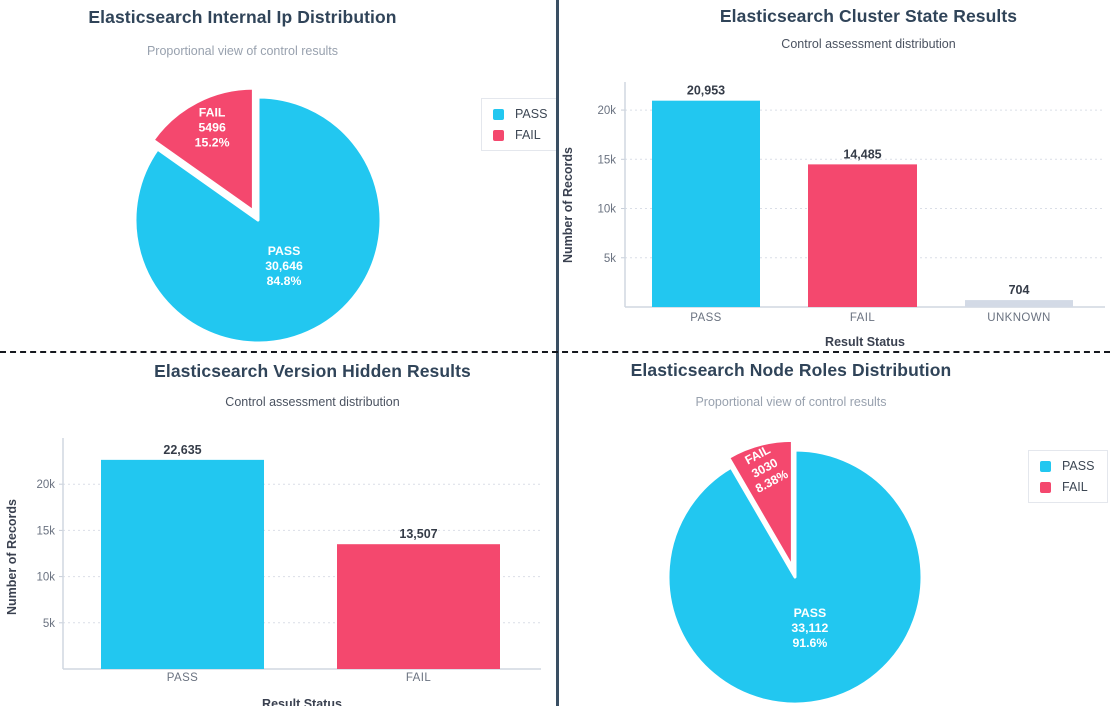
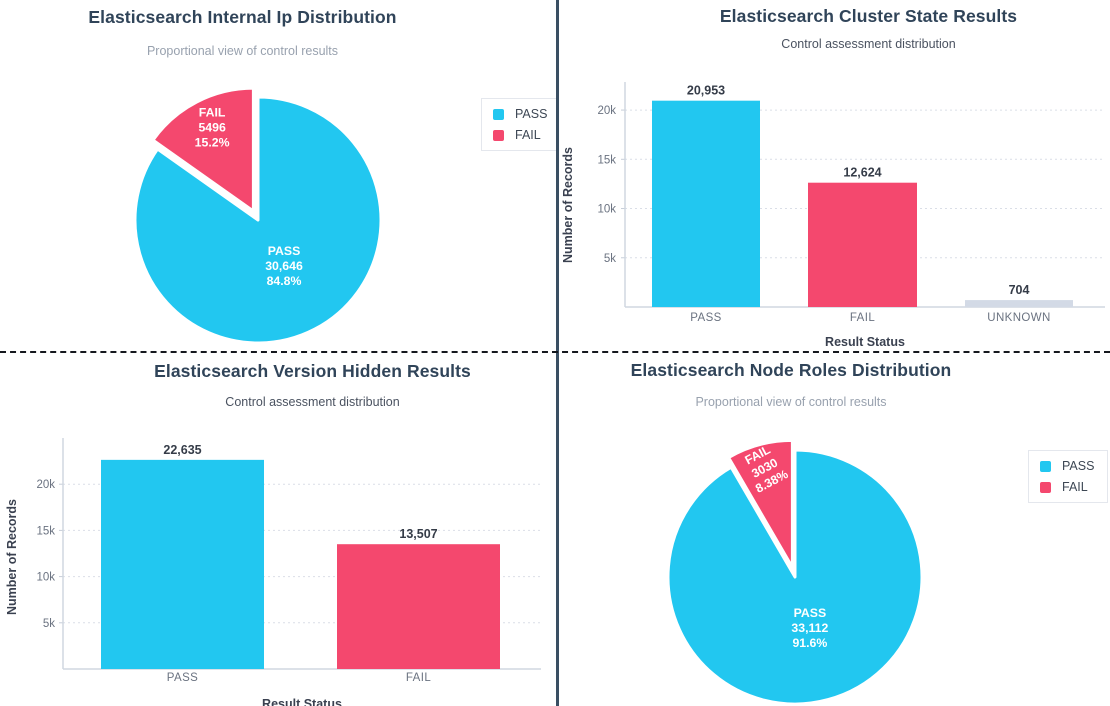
Elasticsearch Cluster State Results/FAIL: 14,485 -> 12,624
